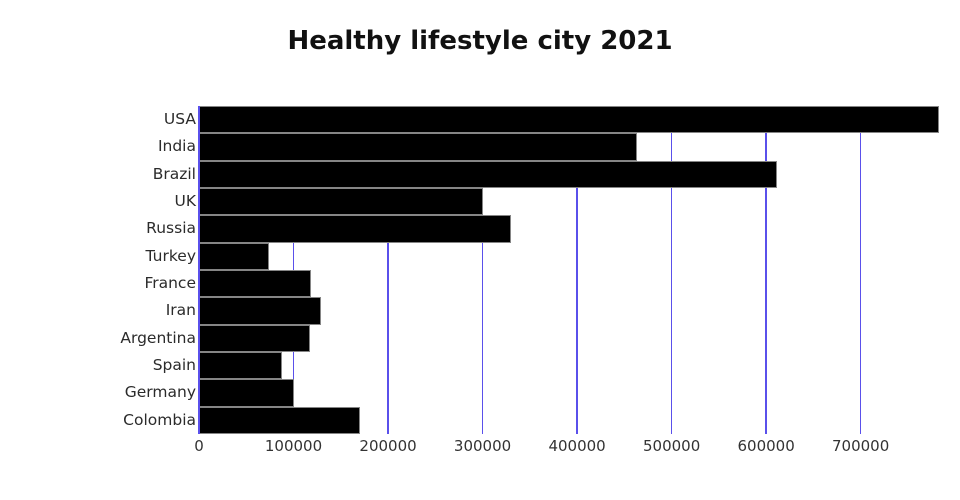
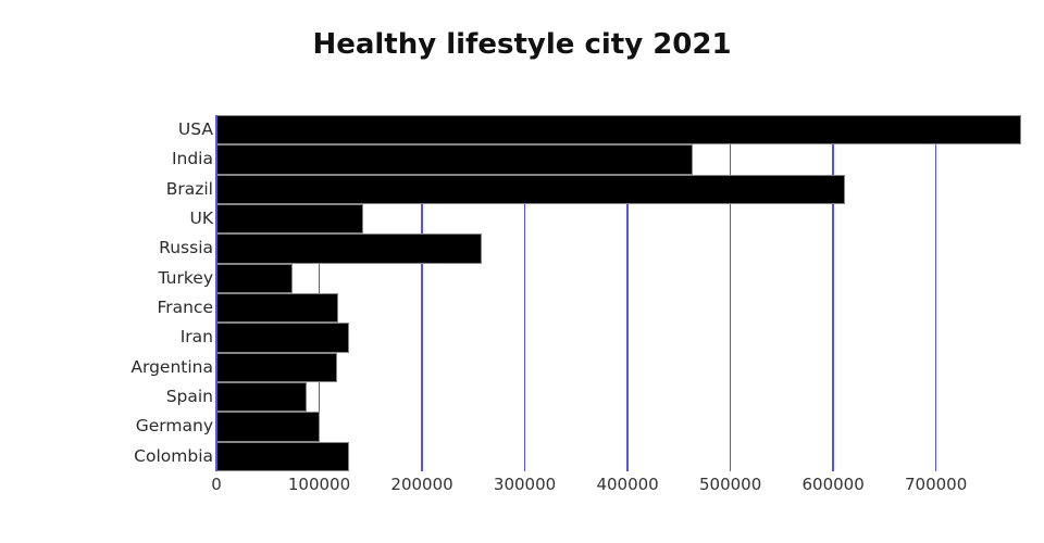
UK: 300000 -> 140000
Russia: 330000 -> 260000
Colombia: 170000 -> 130000
